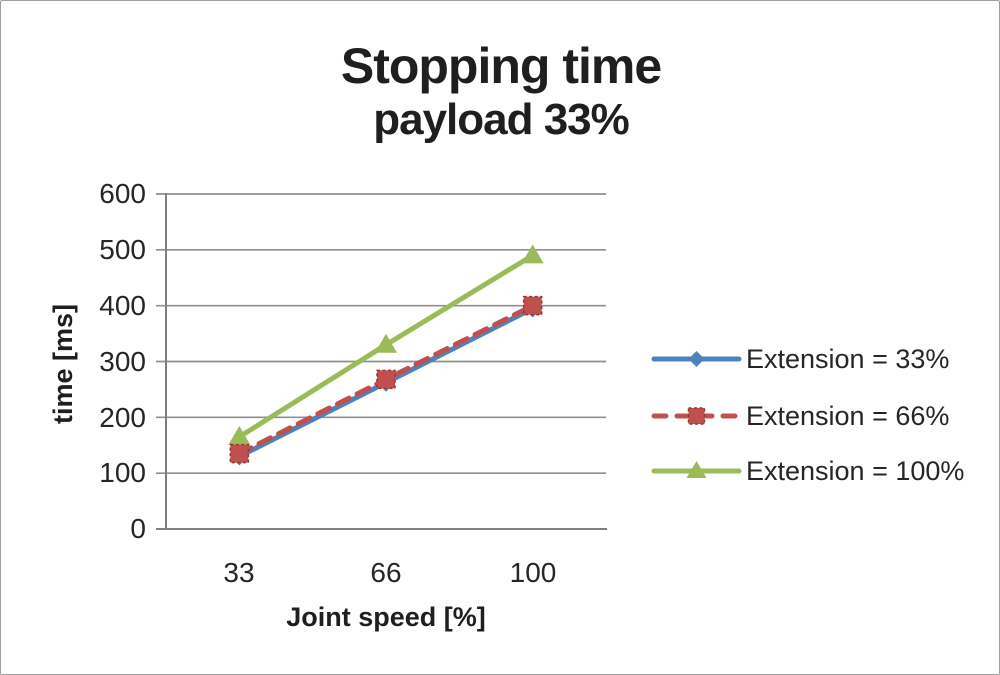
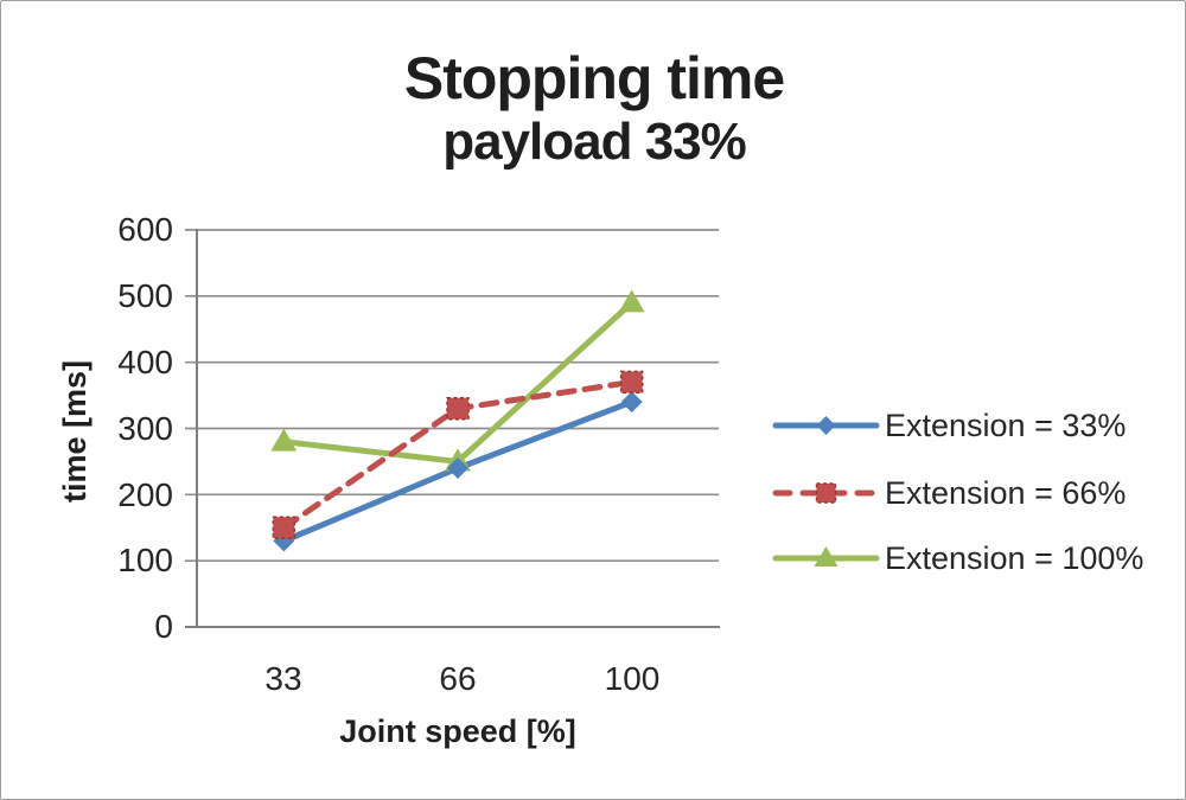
Extension = 66%/33: 140 -> 150
Extension = 100%/33: 160 -> 280
Extension = 33%/66: 260 -> 240
Extension = 66%/66: 270 -> 330
Extension = 100%/66: 330 -> 250
Extension = 33%/100: 400 -> 340
Extension = 66%/100: 400 -> 370
